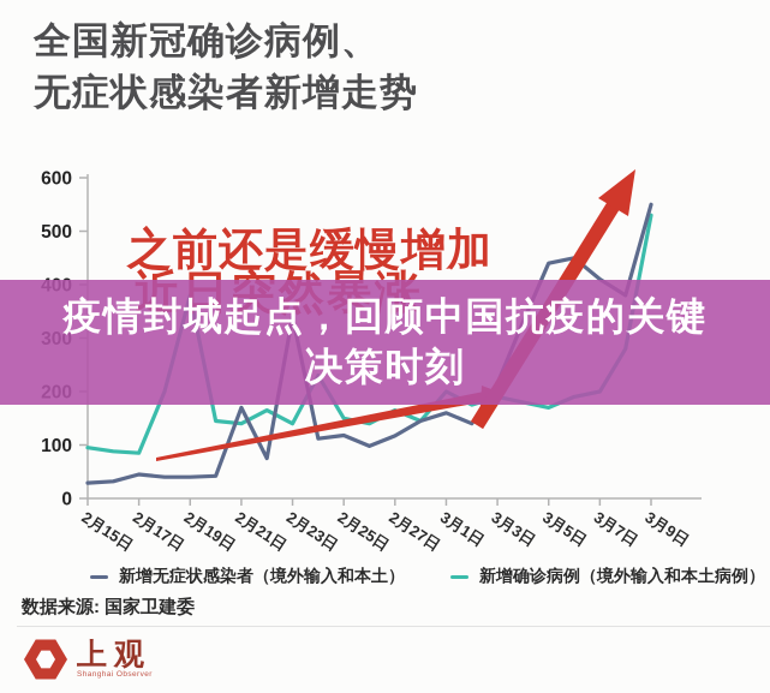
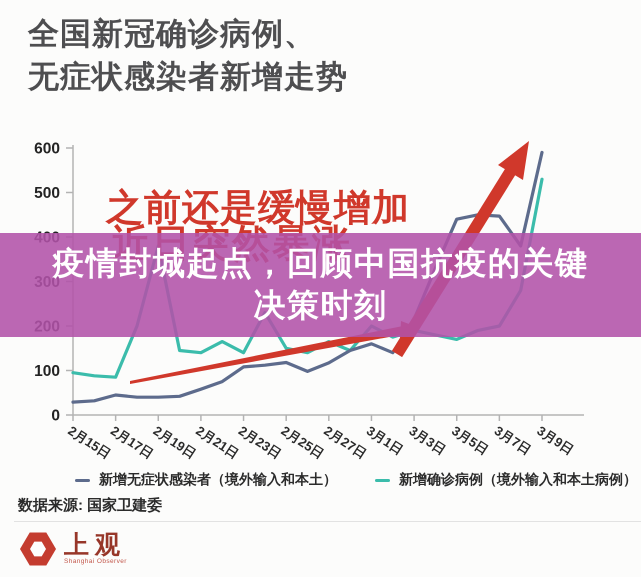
新增无症状感染者（境外输入和本土）/2月21日: 170 -> 60
新增无症状感染者（境外输入和本土）/2月23日: 340 -> 110
新增无症状感染者（境外输入和本土）/3月7日: 410 -> 450
新增无症状感染者（境外输入和本土）/3月9日: 550 -> 590
